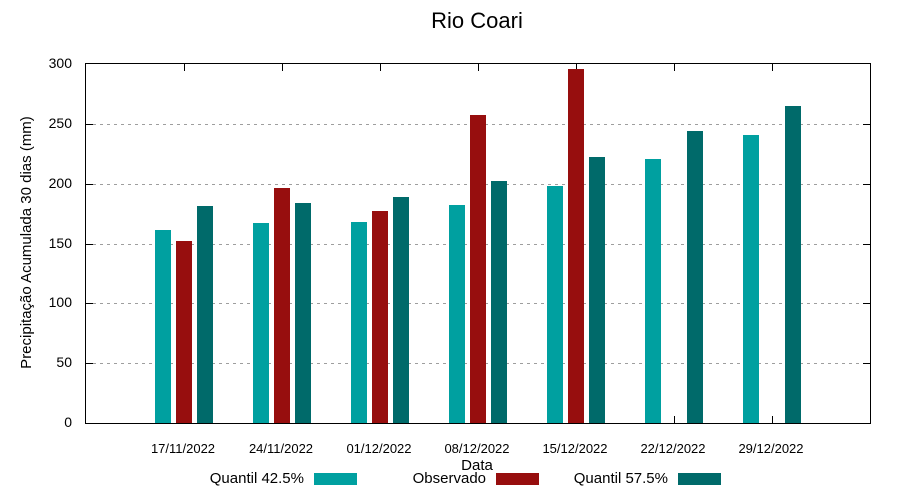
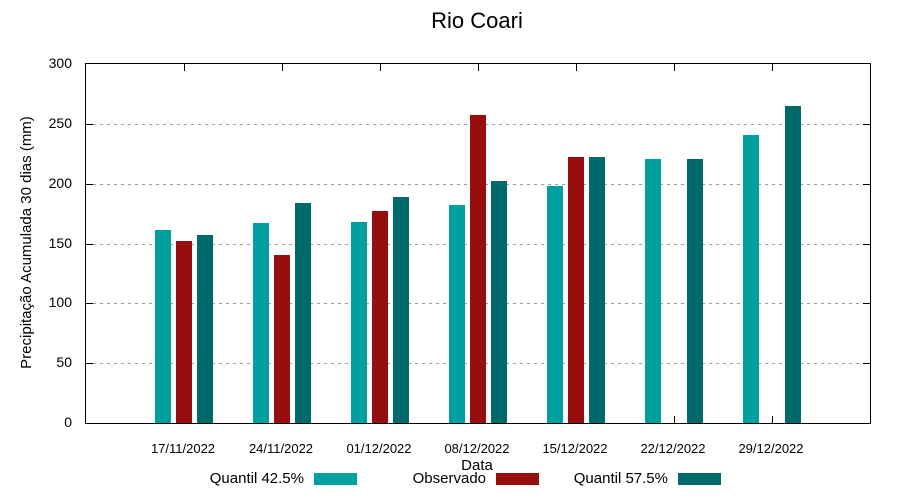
Quantil 57.5%/17/11/2022: 181 -> 157
Observado/24/11/2022: 196 -> 140
Observado/15/12/2022: 296 -> 222
Quantil 57.5%/22/12/2022: 244 -> 221
